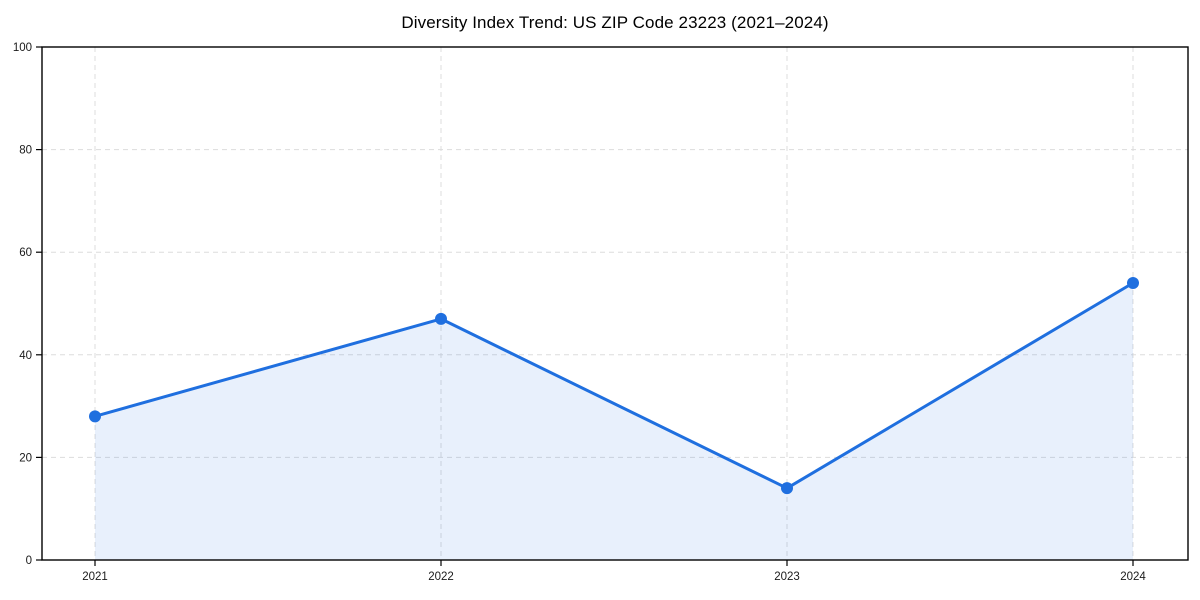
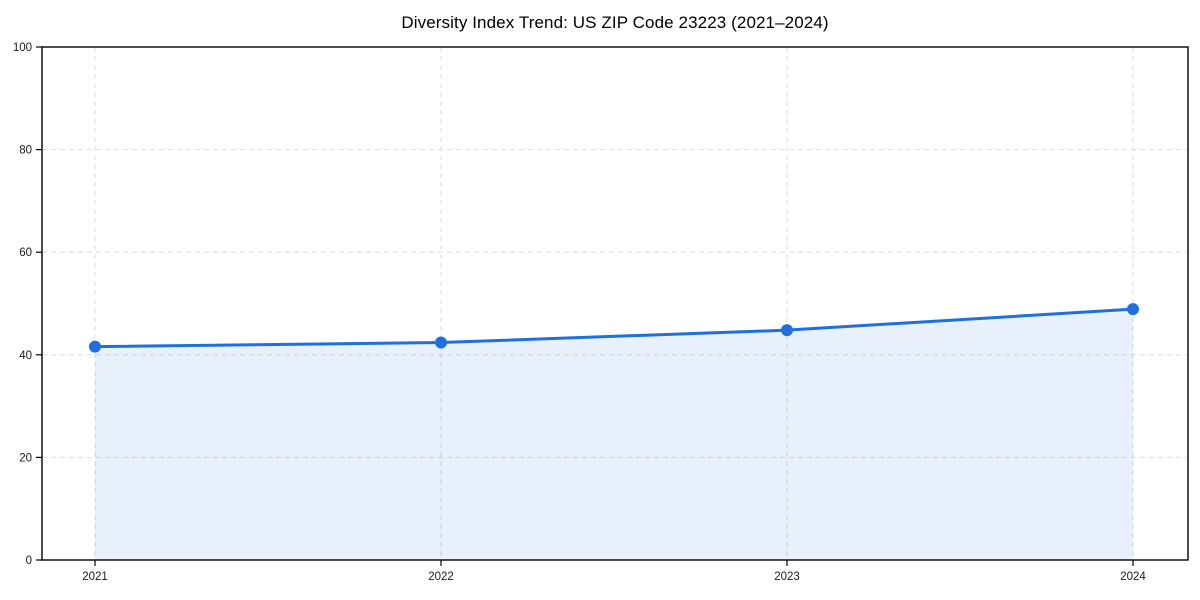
2021: 28 -> 42
2022: 47 -> 42
2023: 14 -> 45
2024: 54 -> 49
